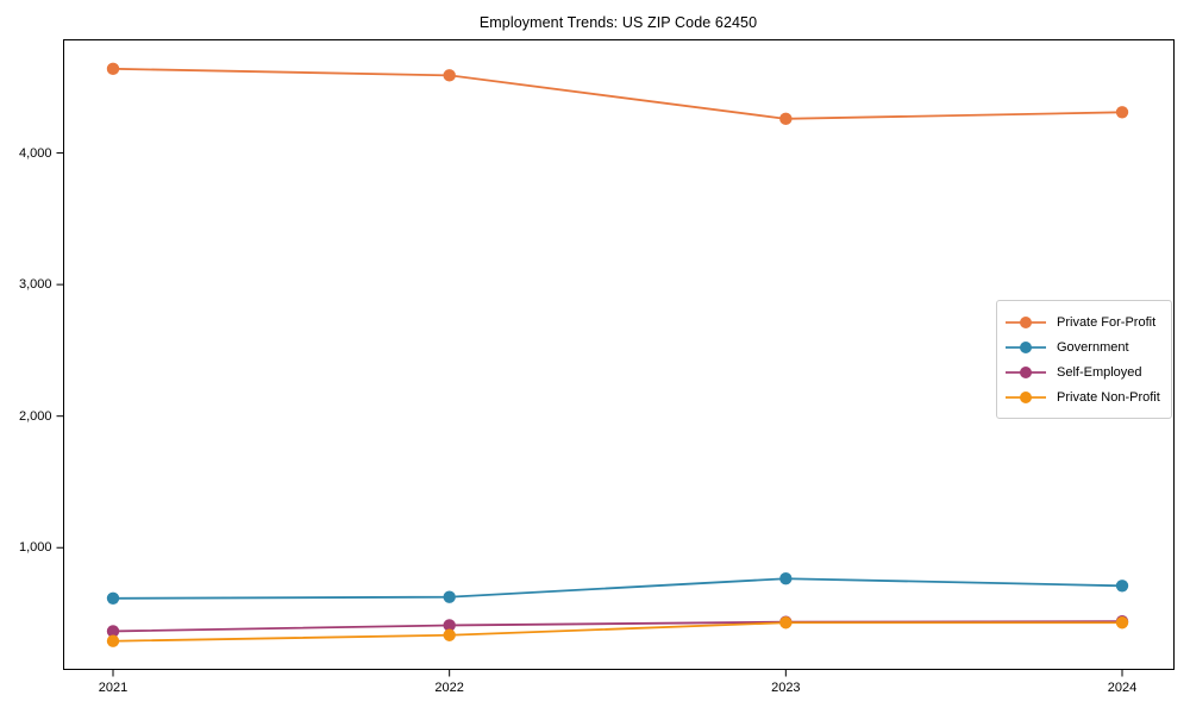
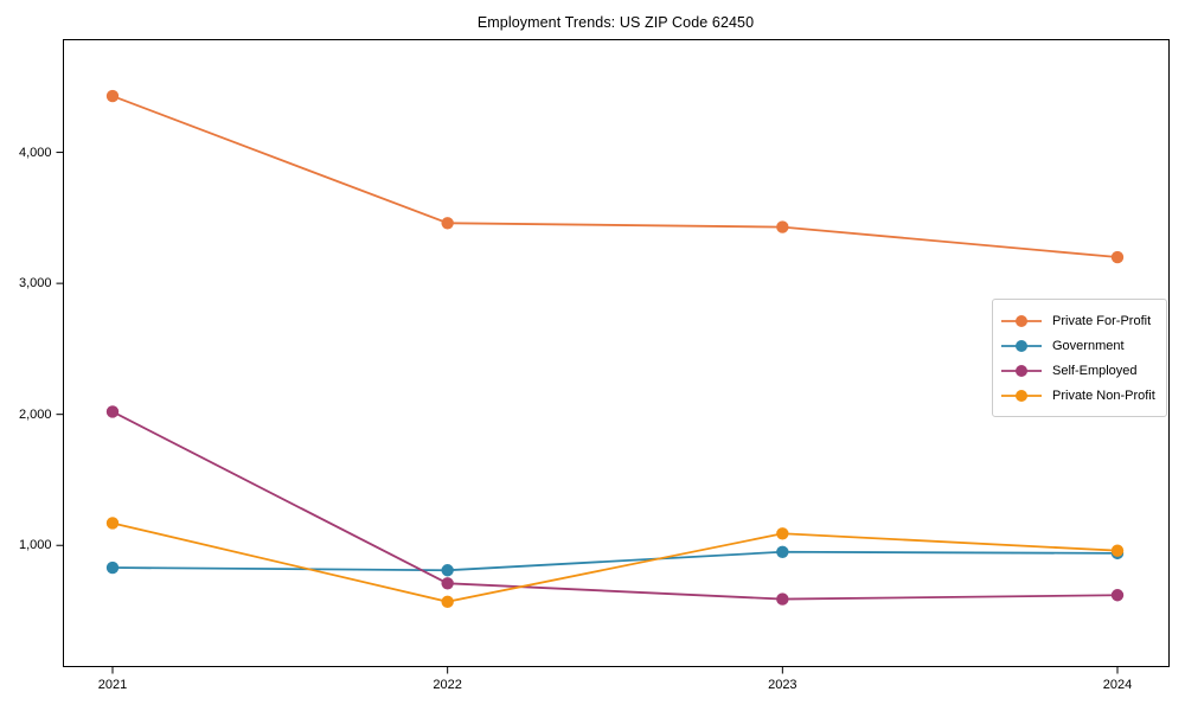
Private For-Profit/2021: 4640 -> 4430
Government/2021: 620 -> 830
Self-Employed/2021: 360 -> 2020
Private Non-Profit/2021: 290 -> 1170
Private For-Profit/2022: 4590 -> 3460
Government/2022: 620 -> 810
Self-Employed/2022: 410 -> 710
Private Non-Profit/2022: 340 -> 570
Private For-Profit/2023: 4260 -> 3430
Government/2023: 760 -> 950
Self-Employed/2023: 440 -> 590
Private Non-Profit/2023: 430 -> 1090
Private For-Profit/2024: 4310 -> 3200
Government/2024: 710 -> 940
Self-Employed/2024: 440 -> 620
Private Non-Profit/2024: 430 -> 960
